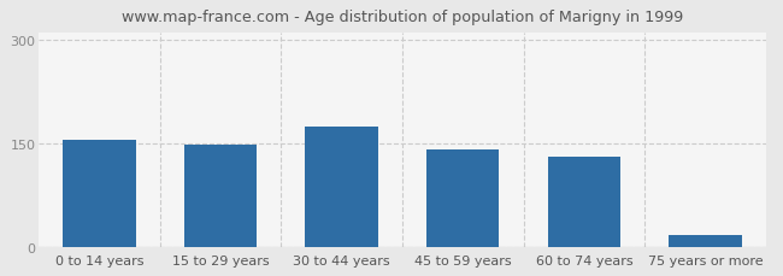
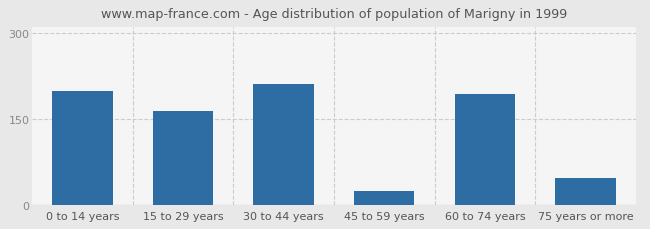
0 to 14 years: 156 -> 198
15 to 29 years: 148 -> 164
30 to 44 years: 175 -> 210
45 to 59 years: 141 -> 24
60 to 74 years: 130 -> 194
75 years or more: 18 -> 48
